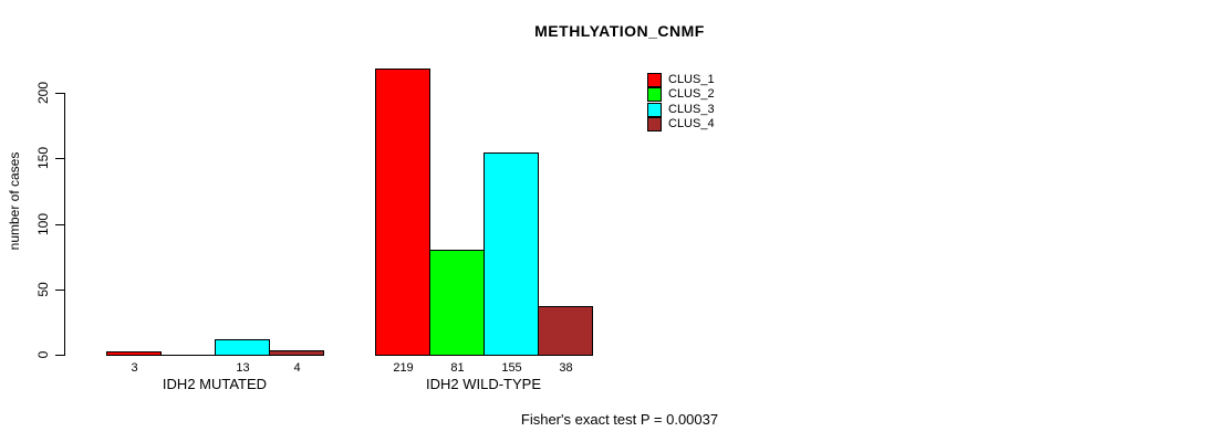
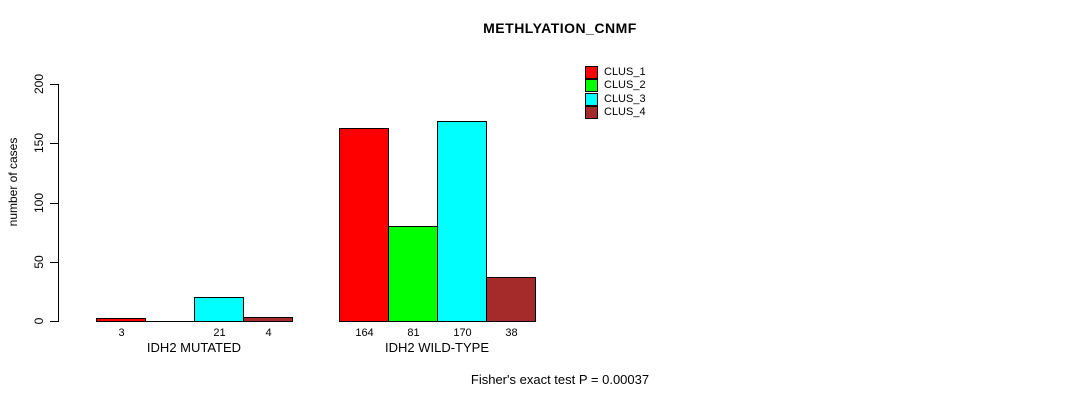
CLUS_3/IDH2 MUTATED: 13 -> 21
CLUS_1/IDH2 WILD-TYPE: 219 -> 164
CLUS_3/IDH2 WILD-TYPE: 155 -> 170
